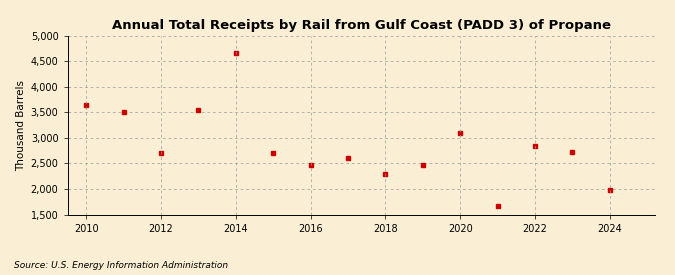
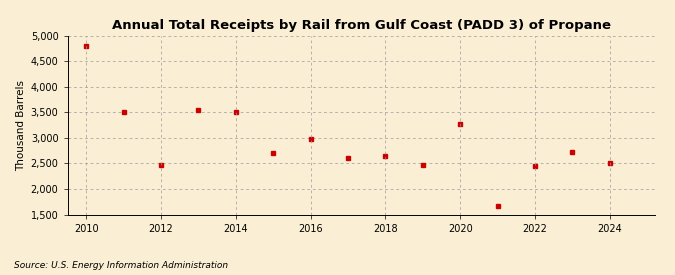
2010: 3,640 -> 4,800
2012: 2,700 -> 2,470
2014: 4,660 -> 3,510
2016: 2,460 -> 2,970
2018: 2,300 -> 2,650
2020: 3,100 -> 3,270
2022: 2,840 -> 2,450
2024: 1,980 -> 2,500
